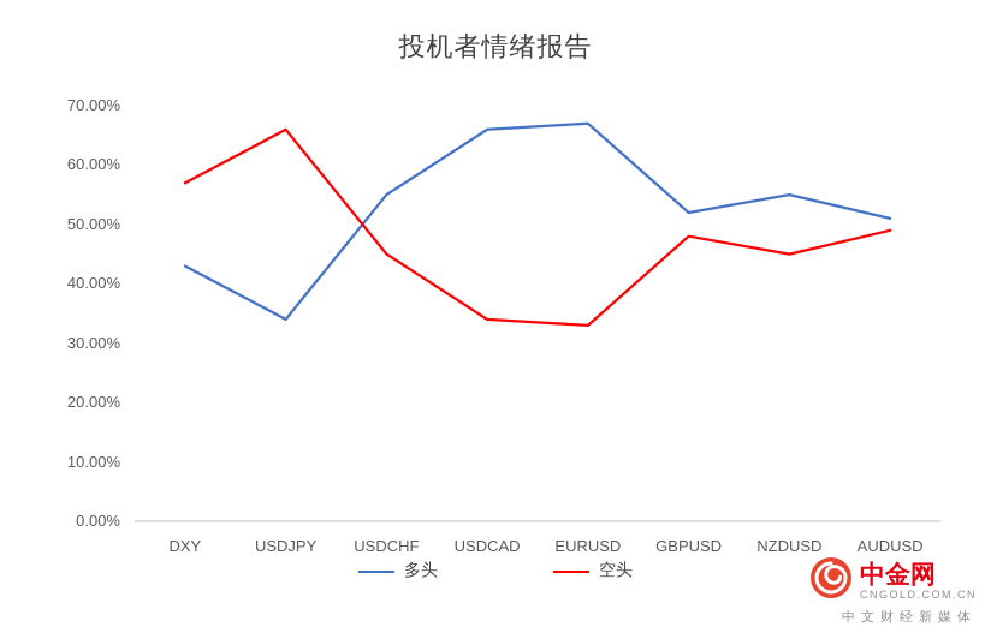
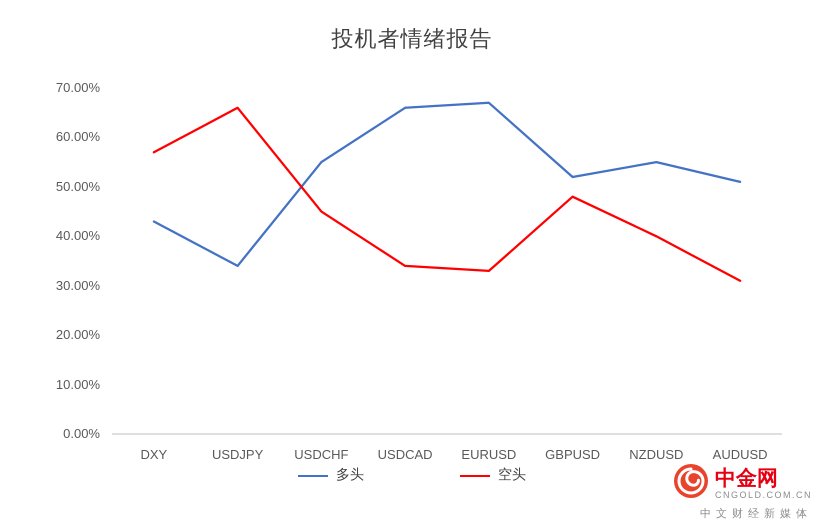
空头/NZDUSD: 45% -> 40%
空头/AUDUSD: 49% -> 31%
